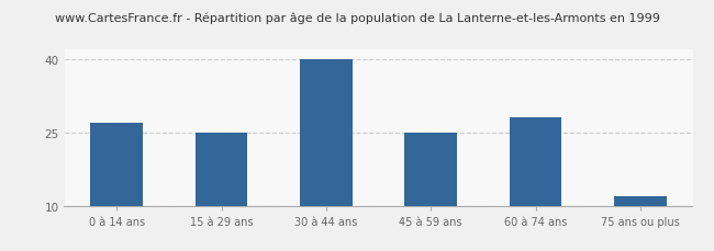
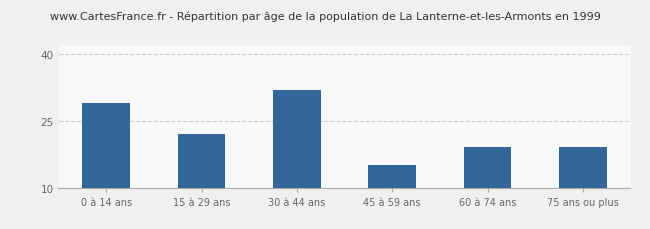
0 à 14 ans: 27 -> 29
15 à 29 ans: 25 -> 22
30 à 44 ans: 40 -> 32
45 à 59 ans: 25 -> 15
60 à 74 ans: 28 -> 19
75 ans ou plus: 12 -> 19
